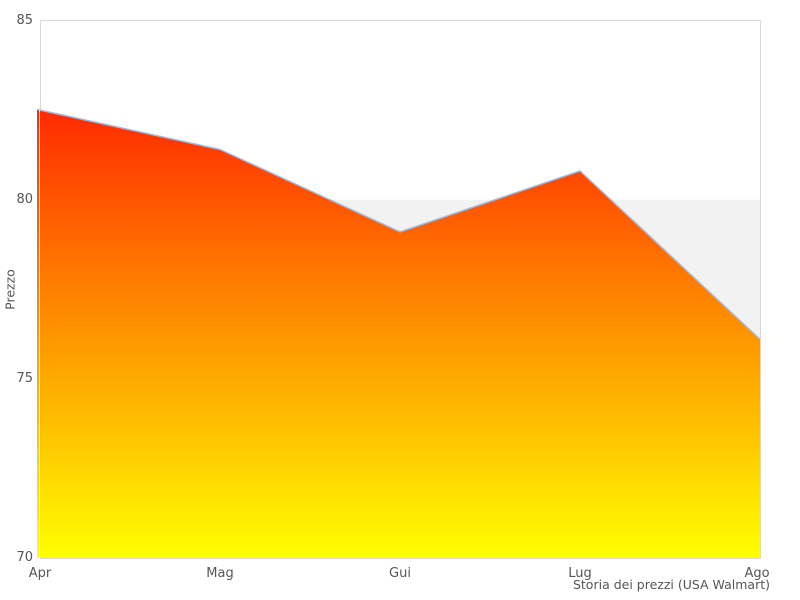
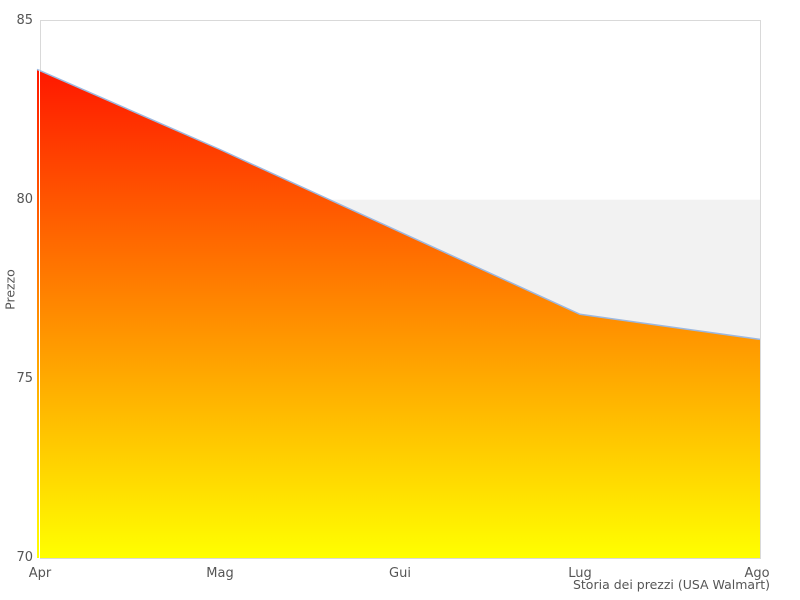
Apr: 82.5 -> 83.6
Lug: 80.8 -> 76.8
